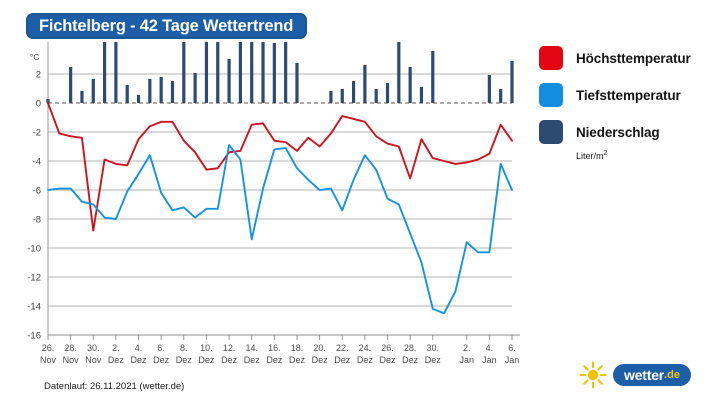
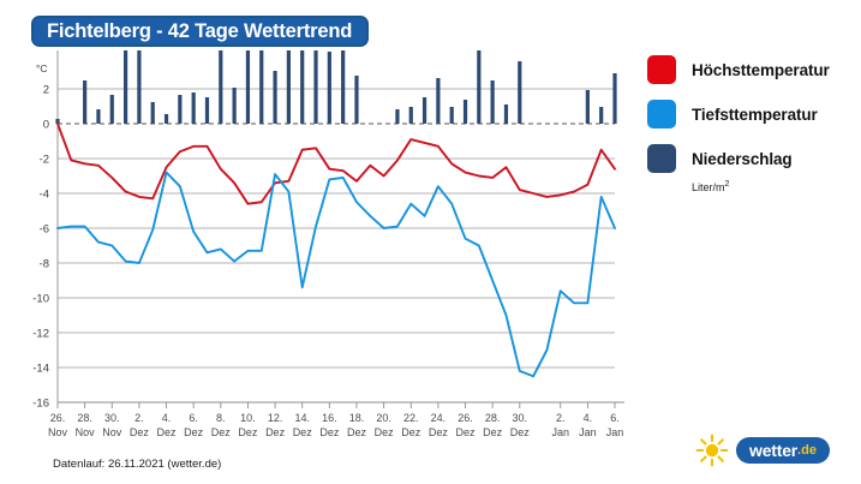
Höchsttemperatur/30. Nov: -8.8 -> -3.1
Tiefsttemperatur/4. Dez: -4.9 -> -2.8
Tiefsttemperatur/22. Dez: -7.4 -> -4.6
Höchsttemperatur/28. Dez: -5.2 -> -3.1
